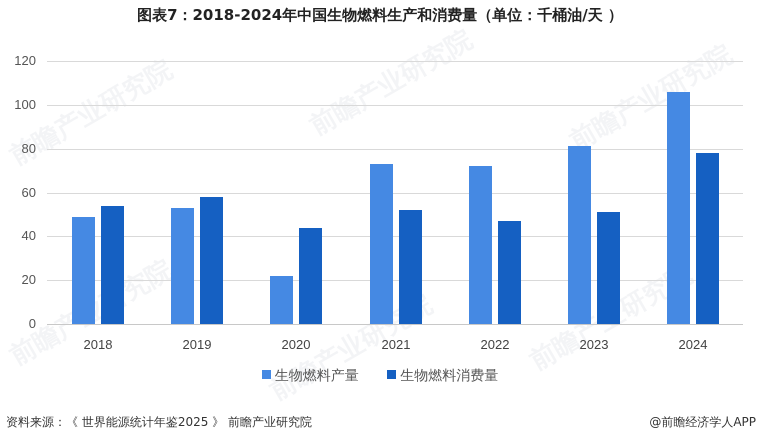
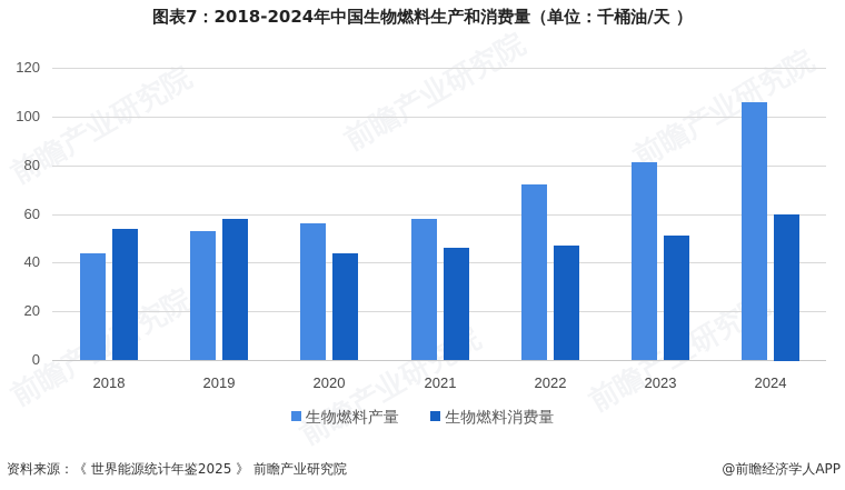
生物燃料产量/2018: 49 -> 44
生物燃料产量/2020: 22 -> 56
生物燃料产量/2021: 73 -> 58
生物燃料消费量/2021: 52 -> 46
生物燃料消费量/2024: 78 -> 60
